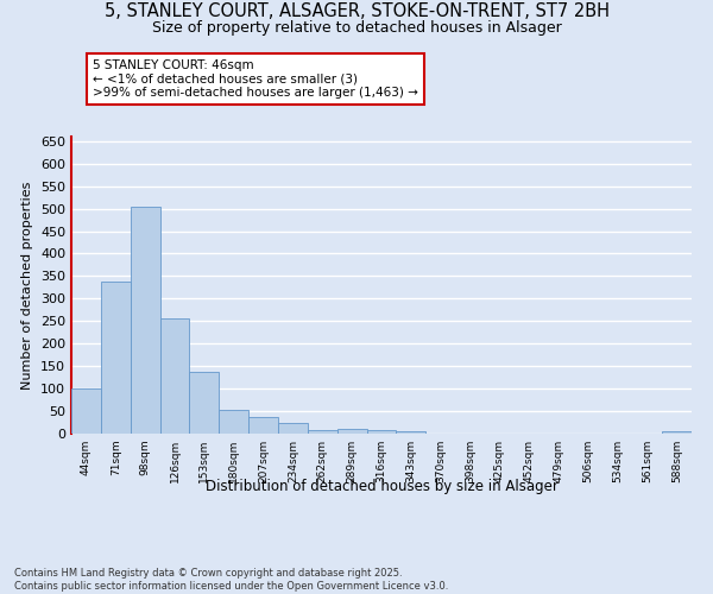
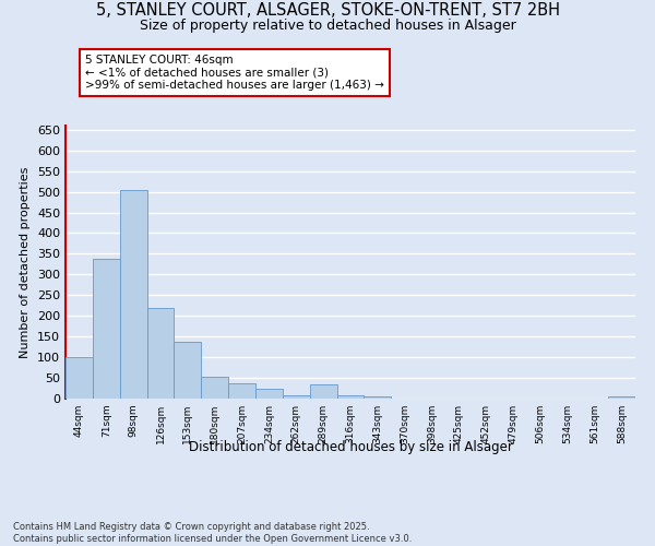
126sqm: 255 -> 220
289sqm: 10 -> 35
